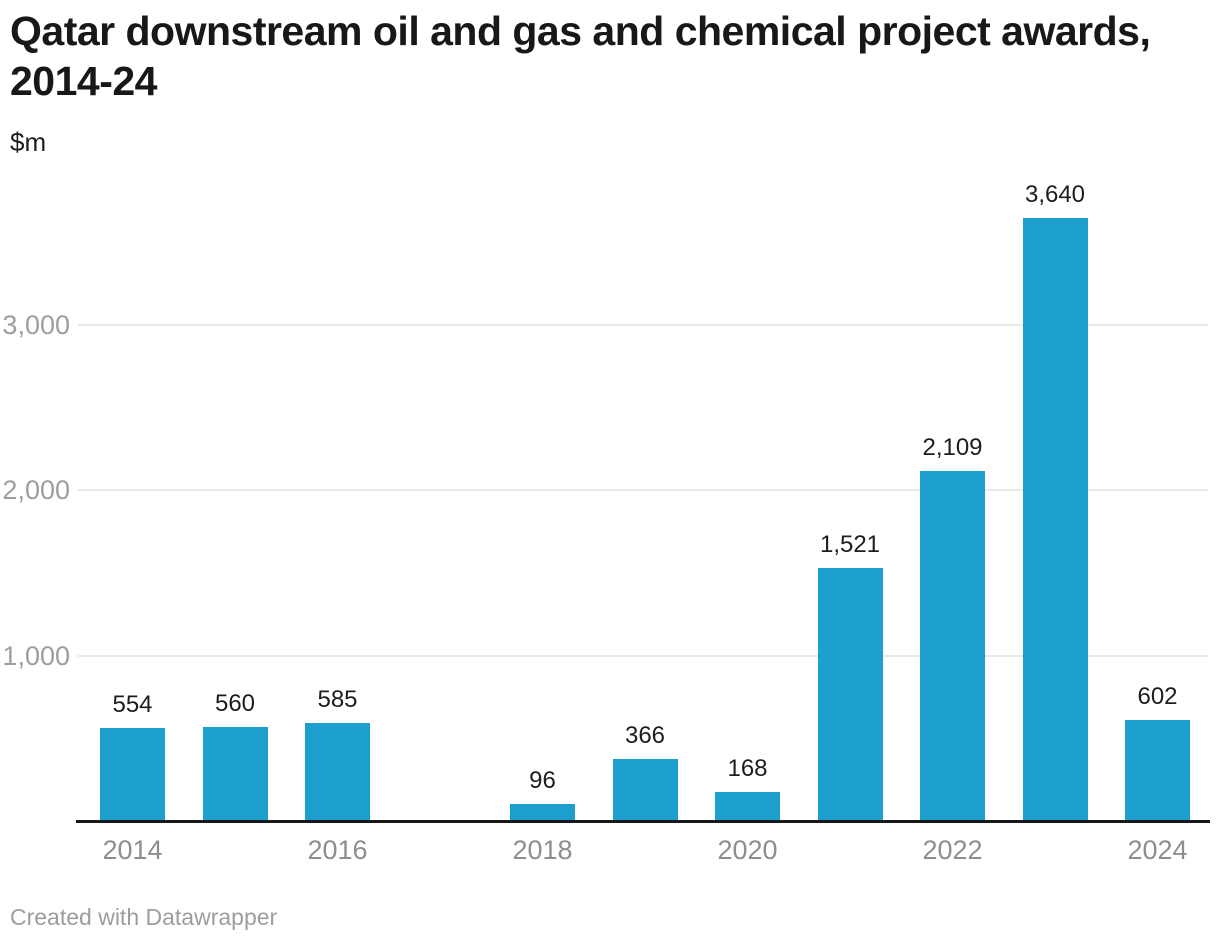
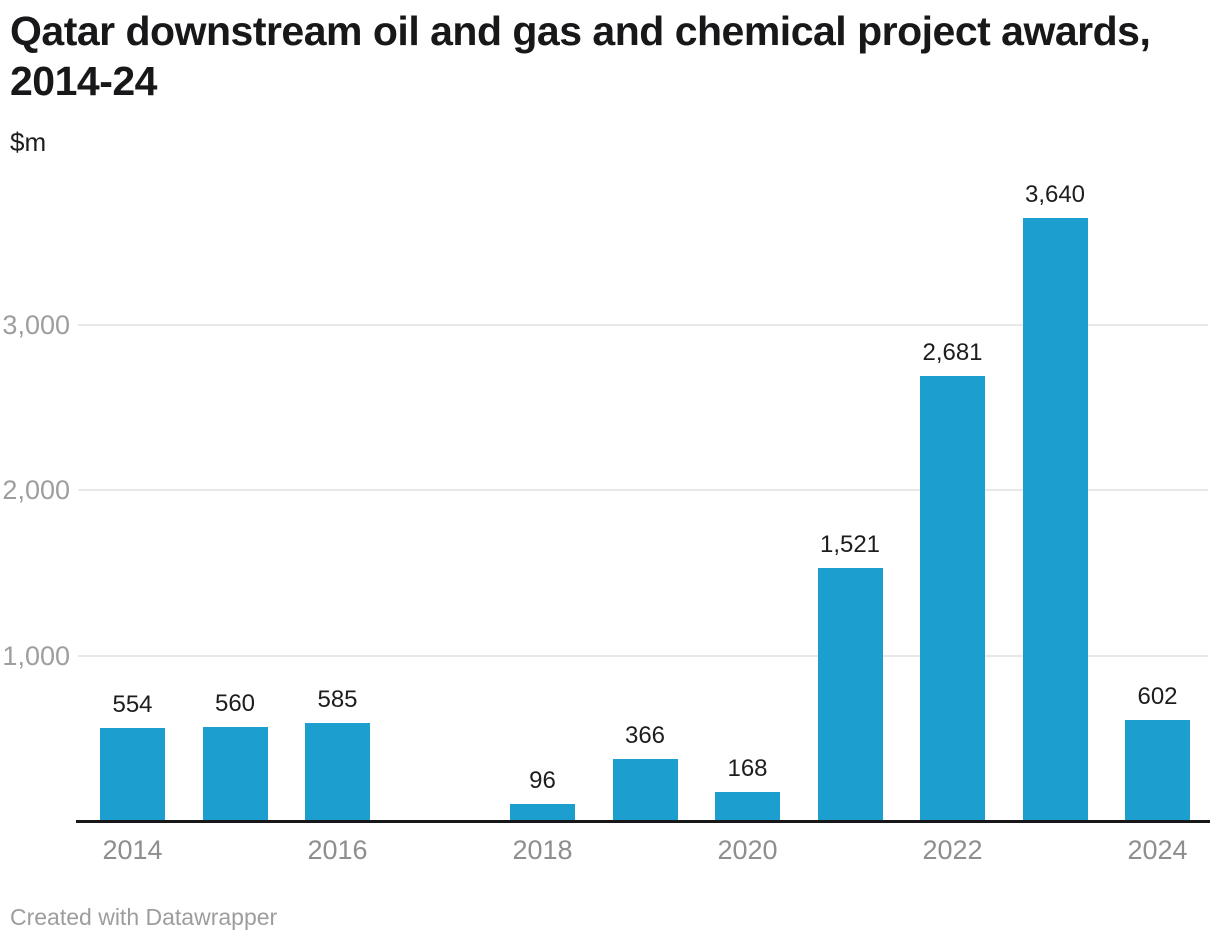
2022: 2,109 -> 2,681
